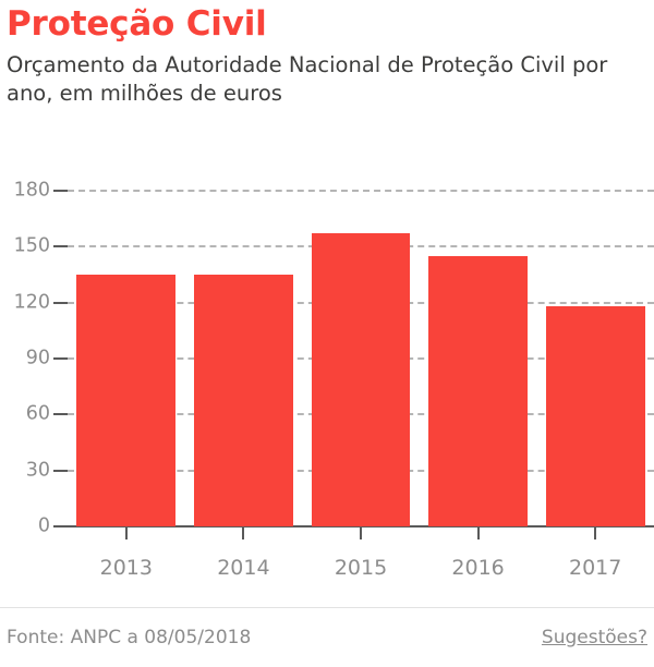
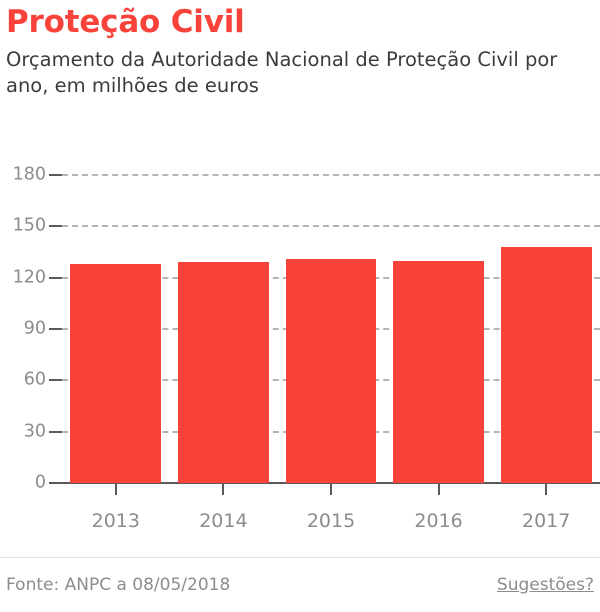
2013: 135 -> 128
2014: 135 -> 129
2015: 157 -> 131
2016: 145 -> 130
2017: 118 -> 138
